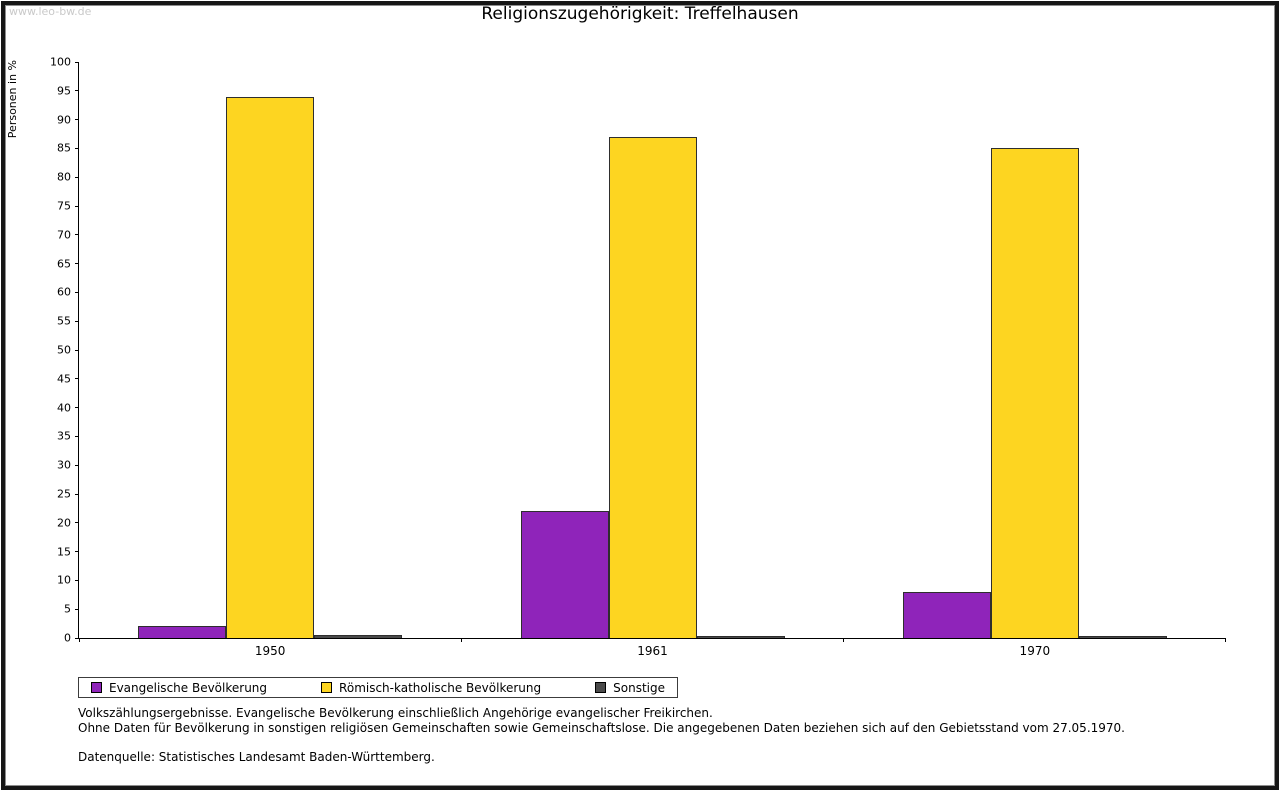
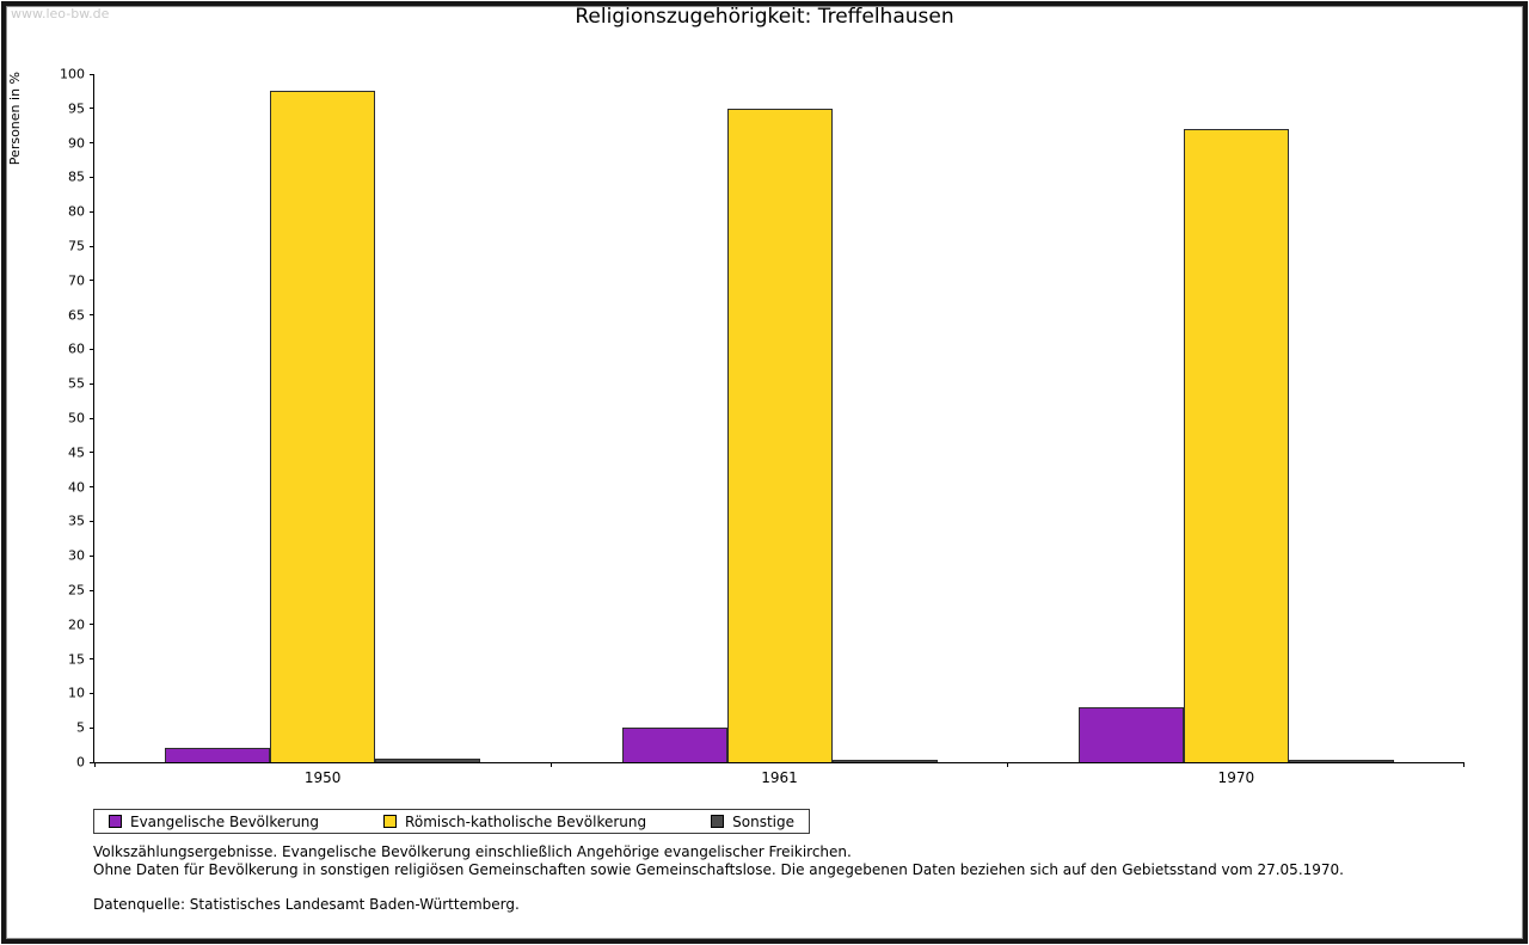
Römisch-katholische Bevölkerung/1950: 94 -> 98
Evangelische Bevölkerung/1961: 22 -> 5
Römisch-katholische Bevölkerung/1961: 87 -> 95
Römisch-katholische Bevölkerung/1970: 85 -> 92
